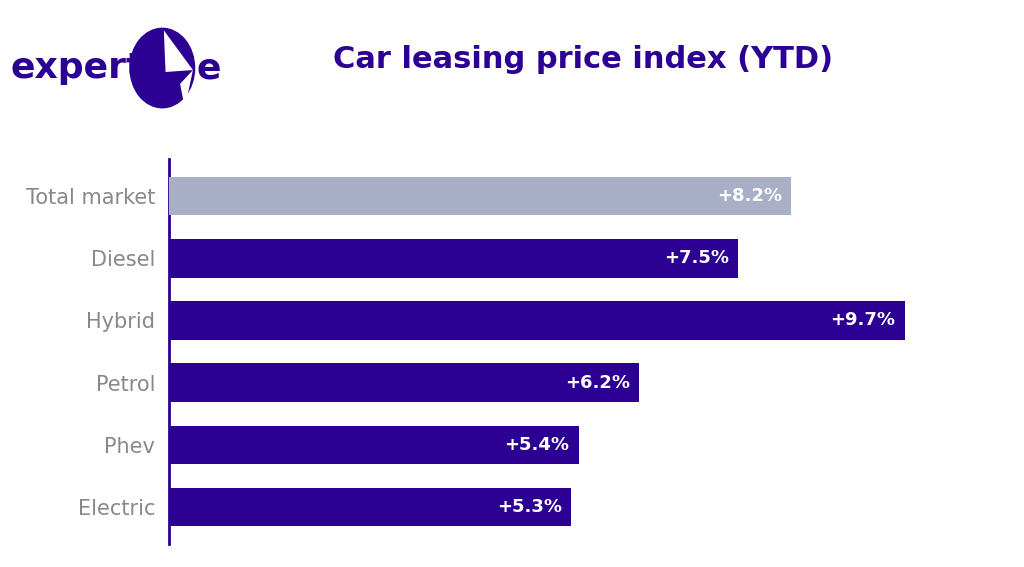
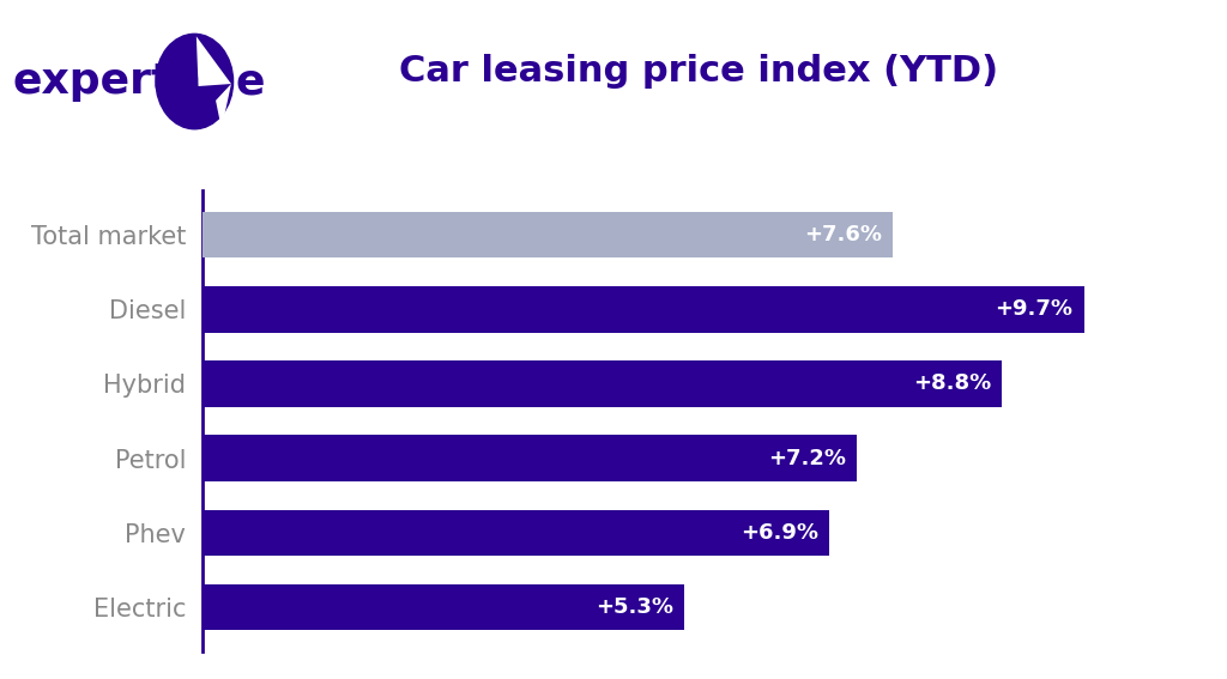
Total market: +8.2% -> +7.6%
Diesel: +7.5% -> +9.7%
Hybrid: +9.7% -> +8.8%
Petrol: +6.2% -> +7.2%
Phev: +5.4% -> +6.9%
